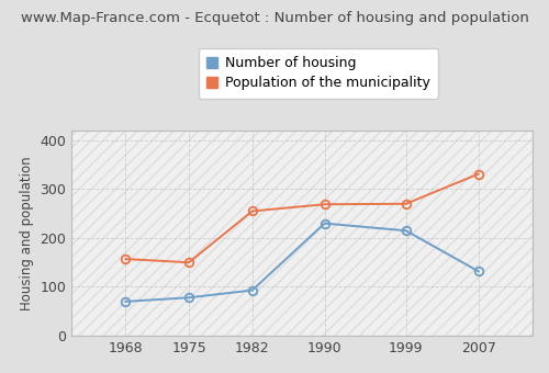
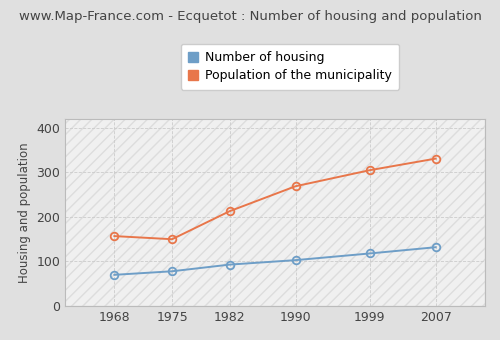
Population of the municipality/1982: 255 -> 213
Number of housing/1990: 230 -> 103
Number of housing/1999: 215 -> 118
Population of the municipality/1999: 270 -> 305
